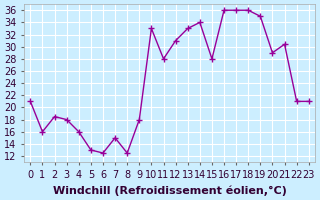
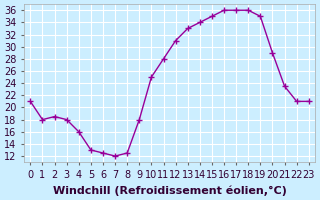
1: 16.0 -> 18.0
7: 15.0 -> 12.0
10: 33.0 -> 25.0
15: 28.0 -> 35.0
21: 30.4 -> 23.5
